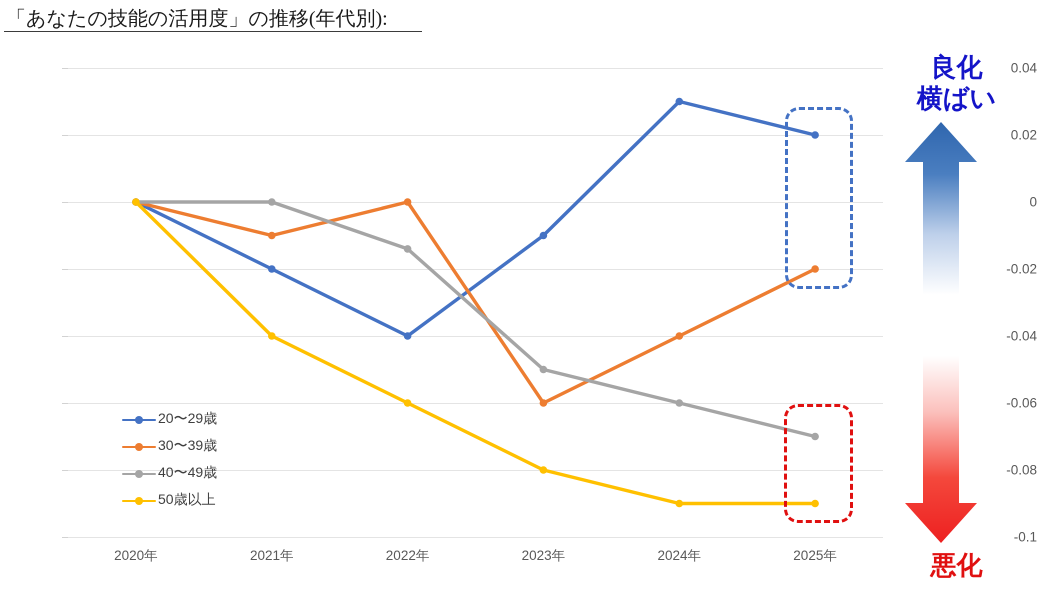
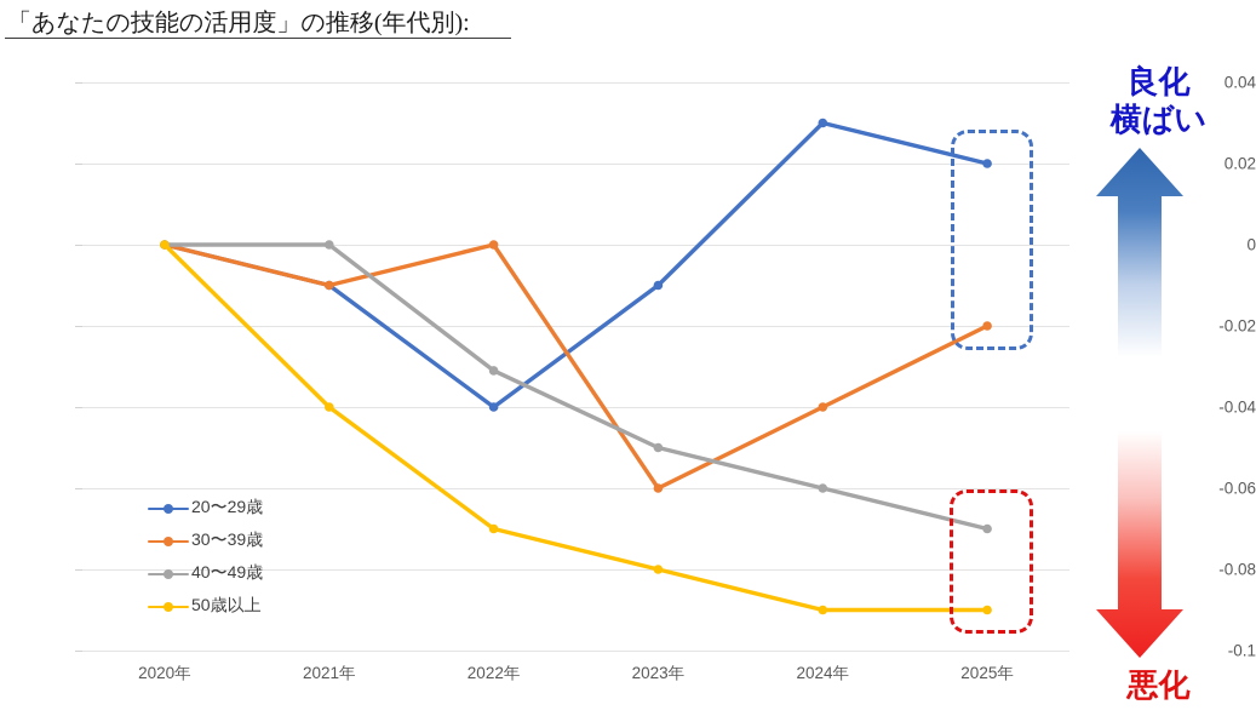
20〜29歳/2021年: -0.02 -> -0.01
40〜49歳/2022年: -0.014 -> -0.031
50歳以上/2022年: -0.06 -> -0.07
